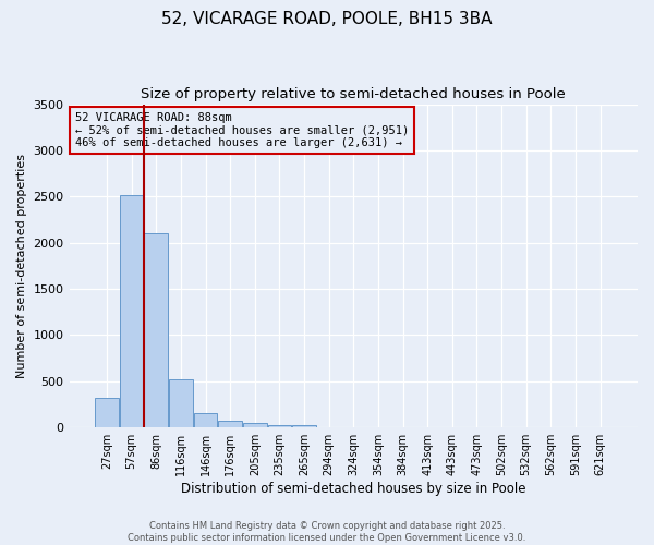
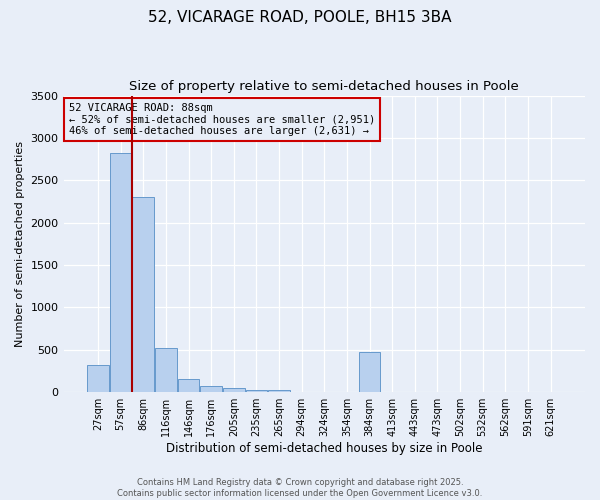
57sqm: 2520 -> 2820
86sqm: 2100 -> 2300
384sqm: 0 -> 480
